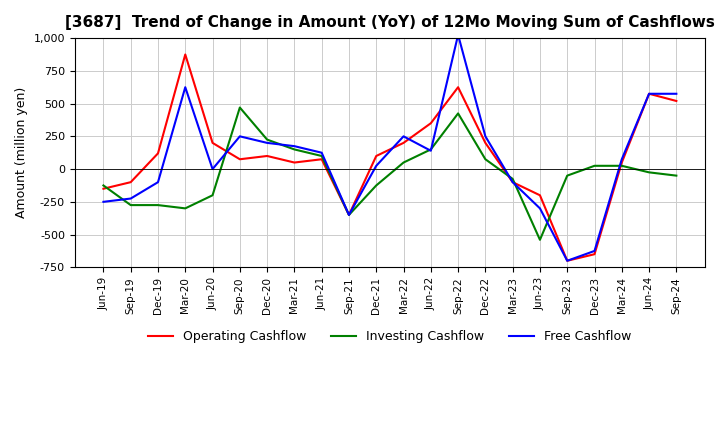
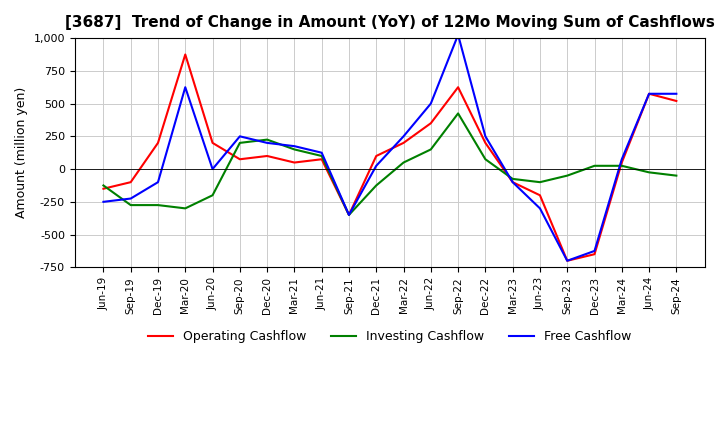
Operating Cashflow/Dec-19: 120 -> 200
Investing Cashflow/Sep-20: 470 -> 200
Free Cashflow/Jun-22: 140 -> 500
Investing Cashflow/Jun-23: -540 -> -100
